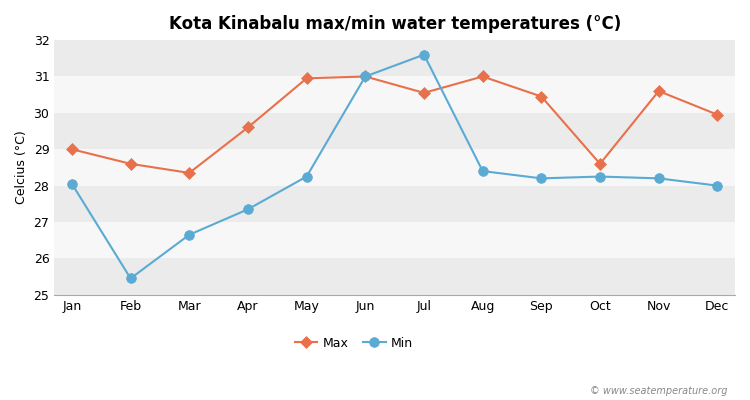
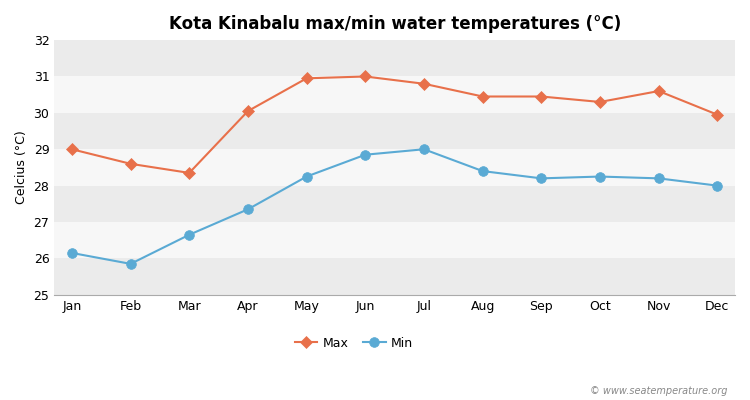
Min/Jan: 28.05 -> 26.15
Min/Feb: 25.45 -> 25.85
Max/Apr: 29.60 -> 30.05
Min/Jun: 31.00 -> 28.85
Max/Jul: 30.55 -> 30.80
Min/Jul: 31.60 -> 29.00
Max/Aug: 31.00 -> 30.45
Max/Oct: 28.60 -> 30.30
